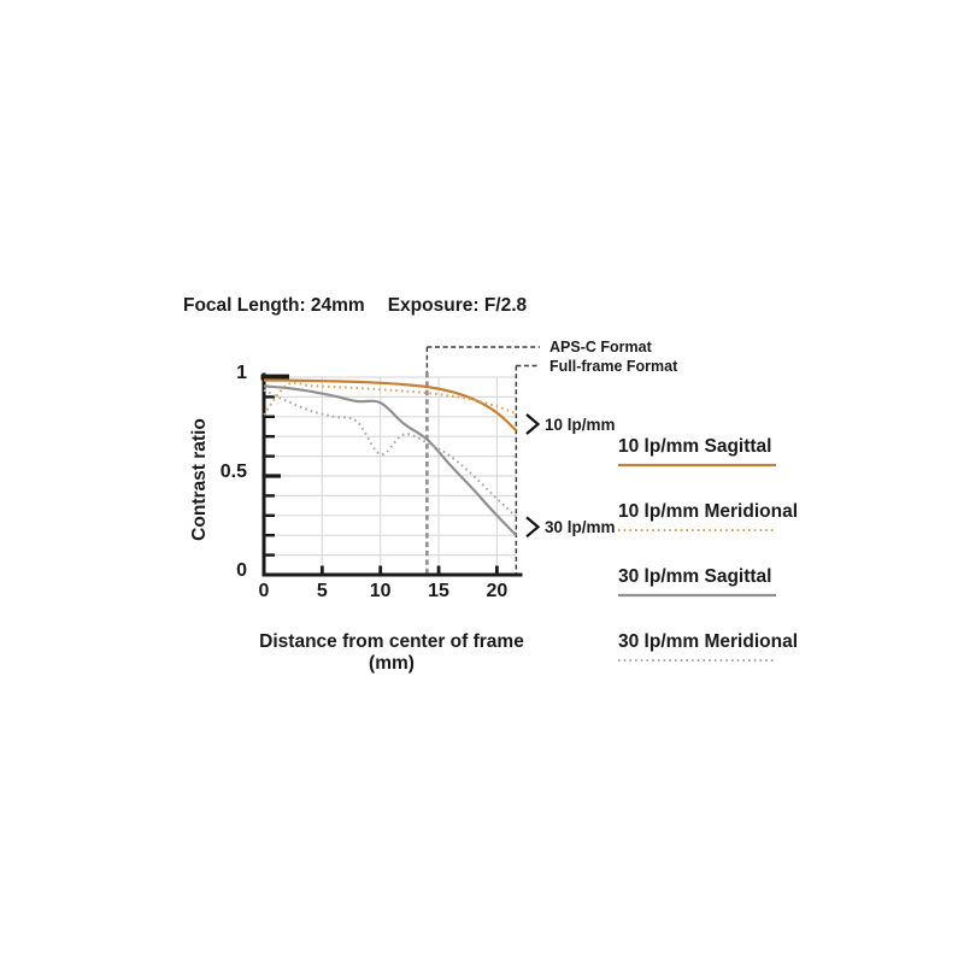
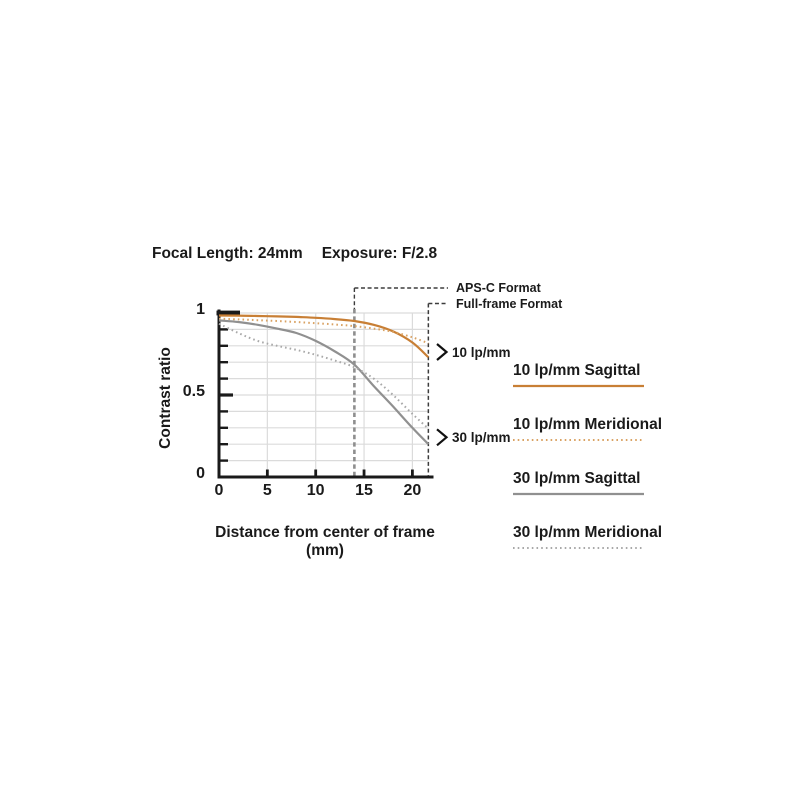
10 lp/mm Meridional/0: 0.81 -> 0.96
30 lp/mm Sagittal/10: 0.87 -> 0.83
30 lp/mm Meridional/10: 0.61 -> 0.74
